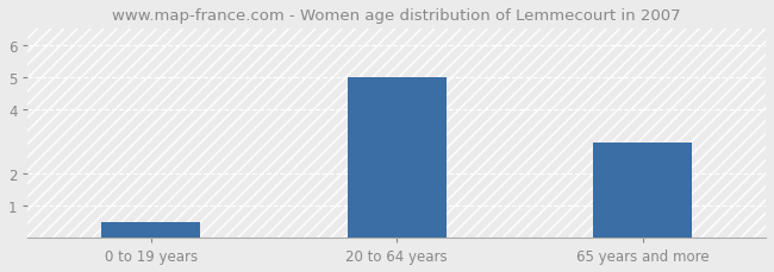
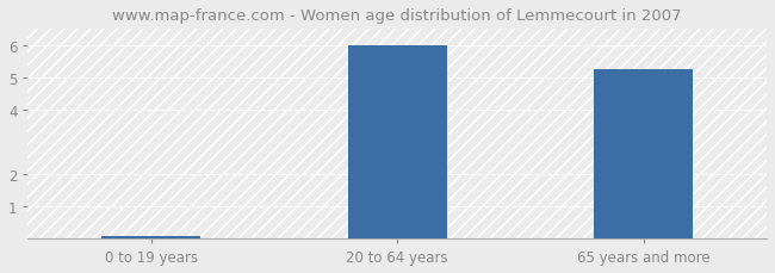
0 to 19 years: 0.50 -> 0.08
20 to 64 years: 5.00 -> 6.00
65 years and more: 2.95 -> 5.27
